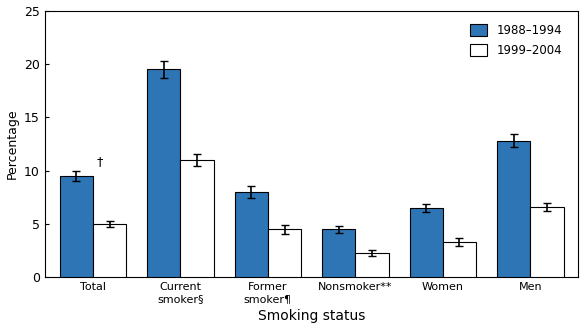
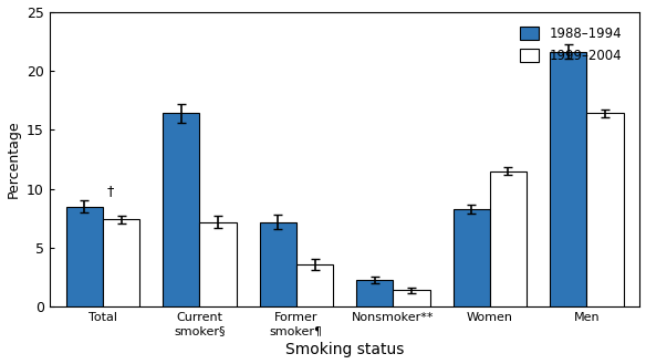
1988–1994/Total: 9.5 -> 8.5
1999–2004/Total: 5.0 -> 7.4
1988–1994/Current smoker§: 19.5 -> 16.4
1999–2004/Current smoker§: 11.0 -> 7.2
1988–1994/Former smoker¶: 8.0 -> 7.2
1999–2004/Former smoker¶: 4.5 -> 3.6
1988–1994/Nonsmoker**: 4.5 -> 2.3
1999–2004/Nonsmoker**: 2.3 -> 1.4
1988–1994/Women: 6.5 -> 8.3
1999–2004/Women: 3.3 -> 11.5
1988–1994/Men: 12.8 -> 21.6
1999–2004/Men: 6.6 -> 16.4
